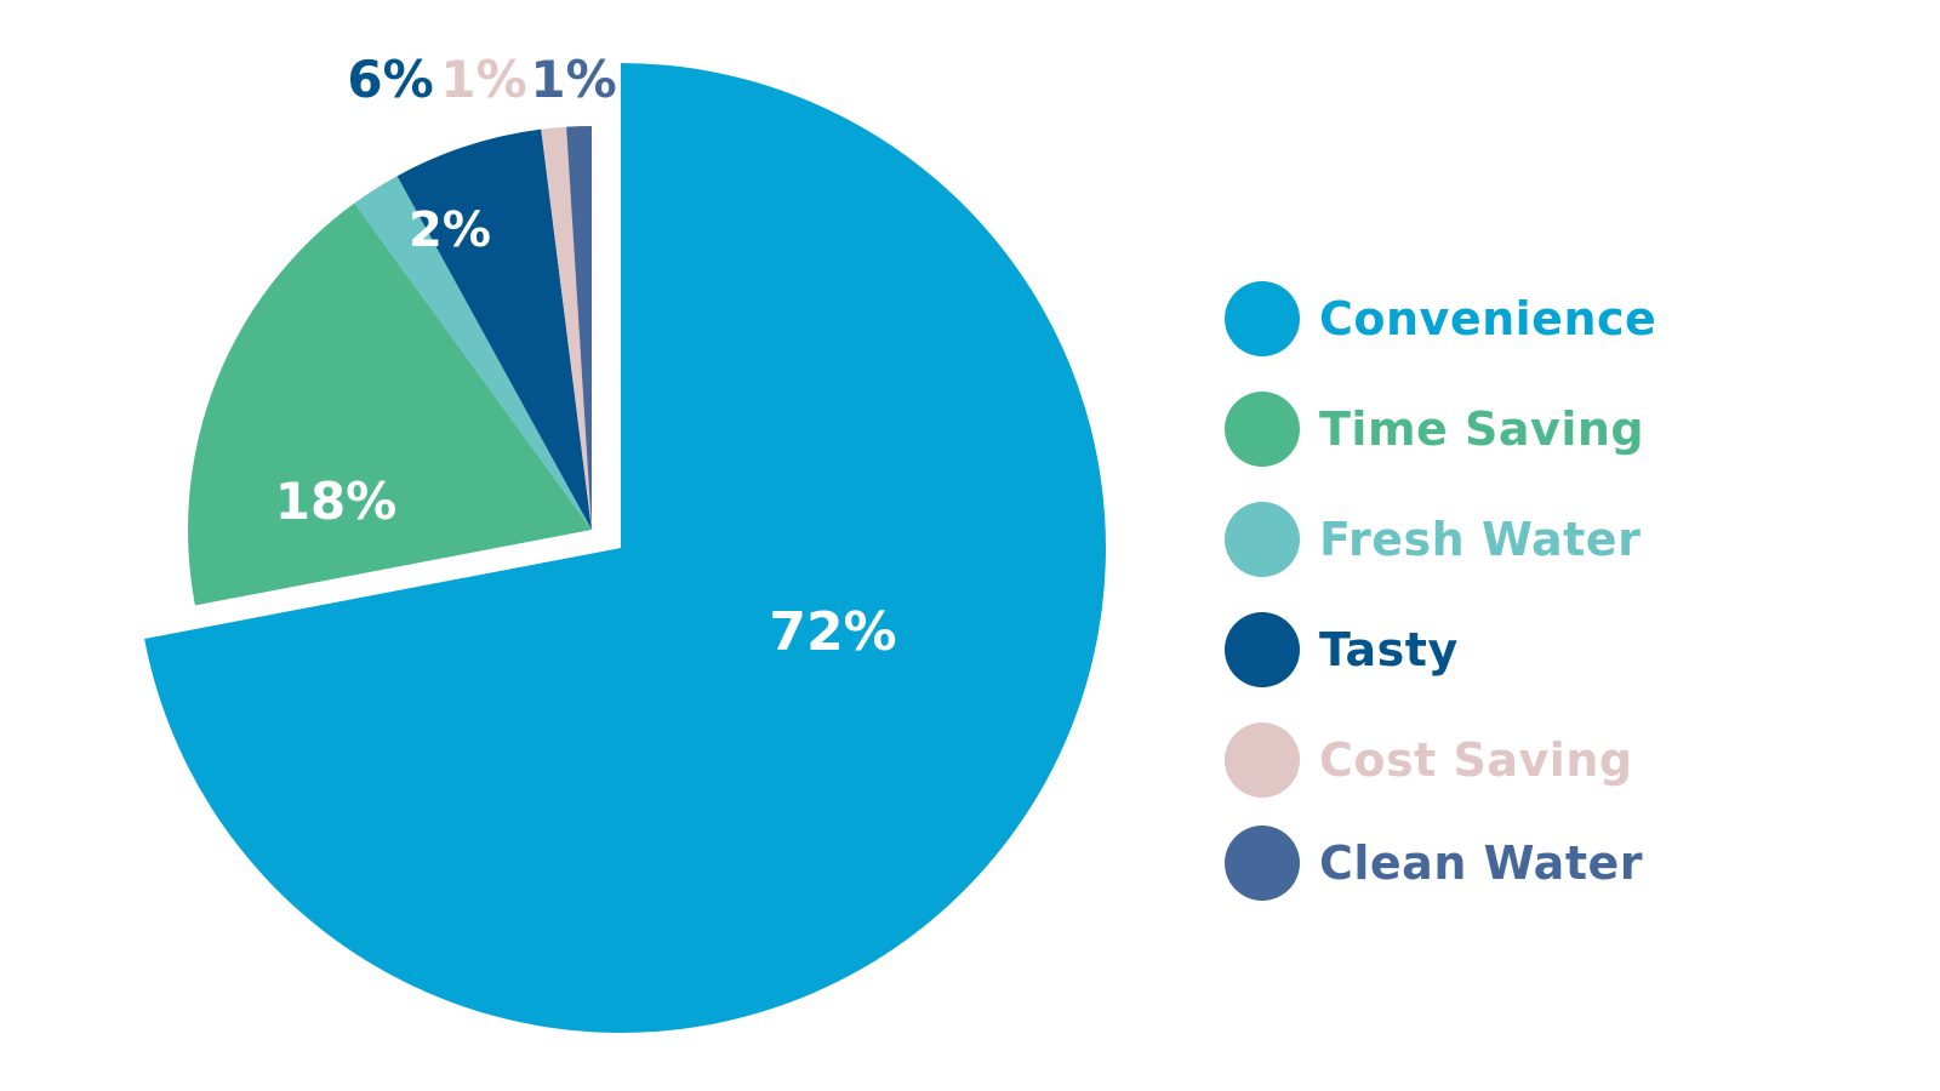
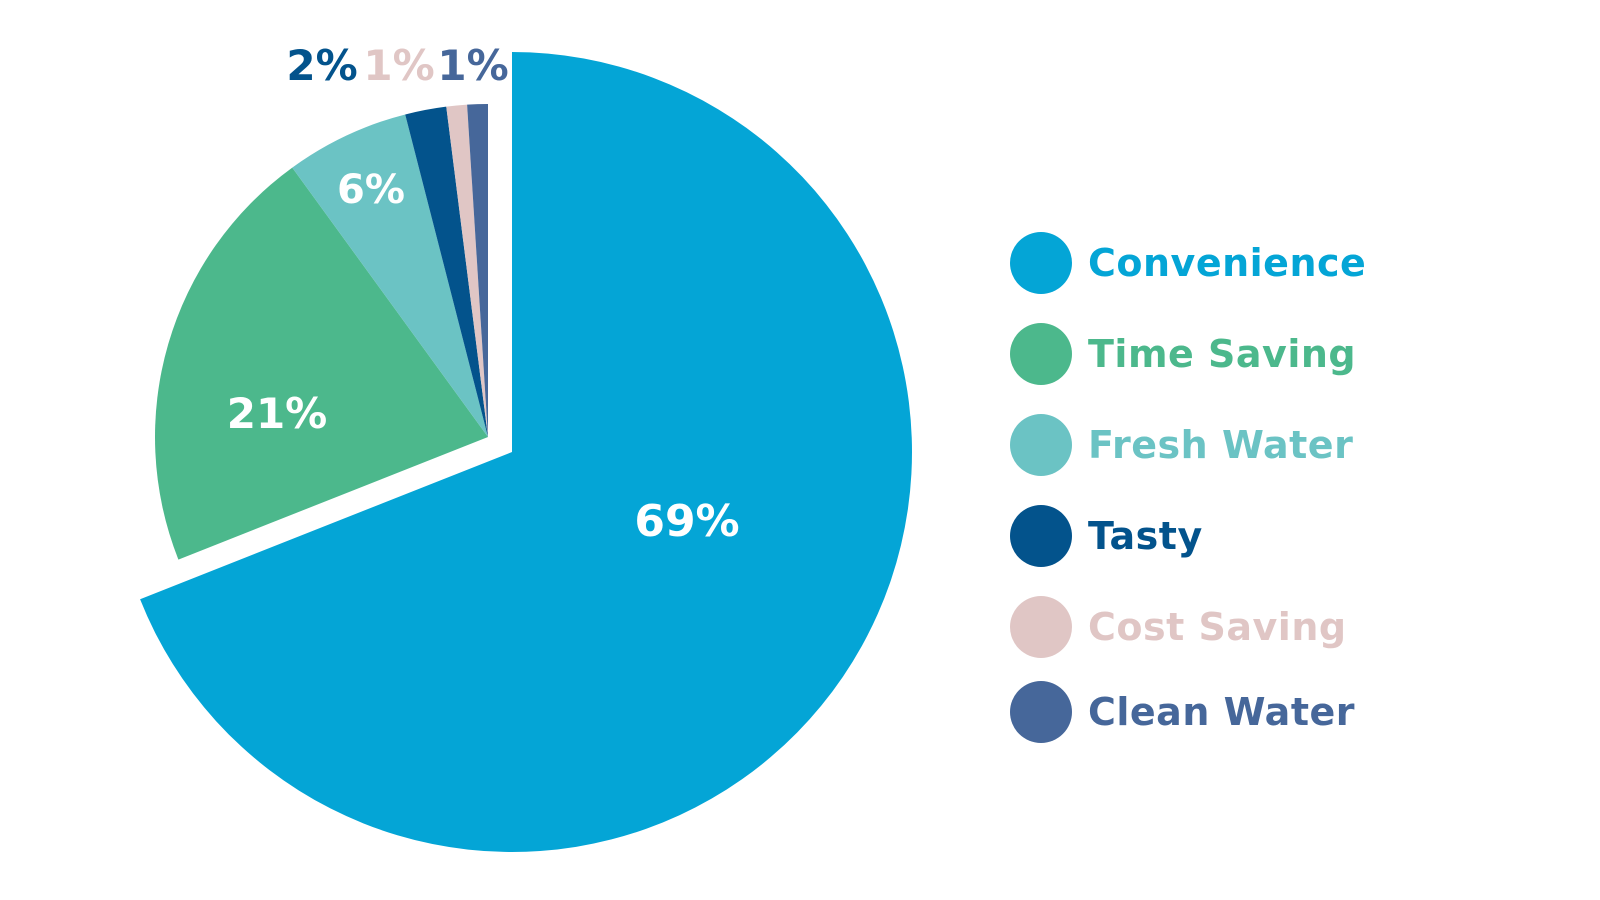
Convenience: 72% -> 69%
Time Saving: 18% -> 21%
Fresh Water: 2% -> 6%
Tasty: 6% -> 2%
